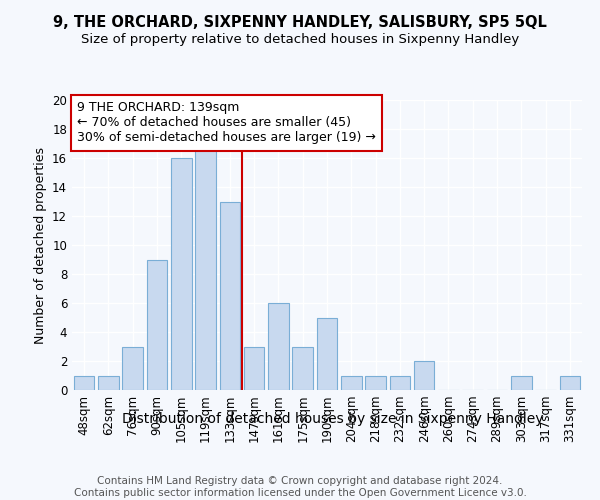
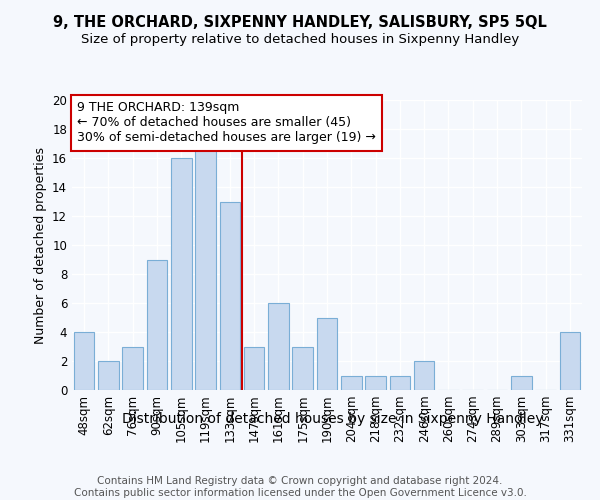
48sqm: 1 -> 4
62sqm: 1 -> 2
331sqm: 1 -> 4
